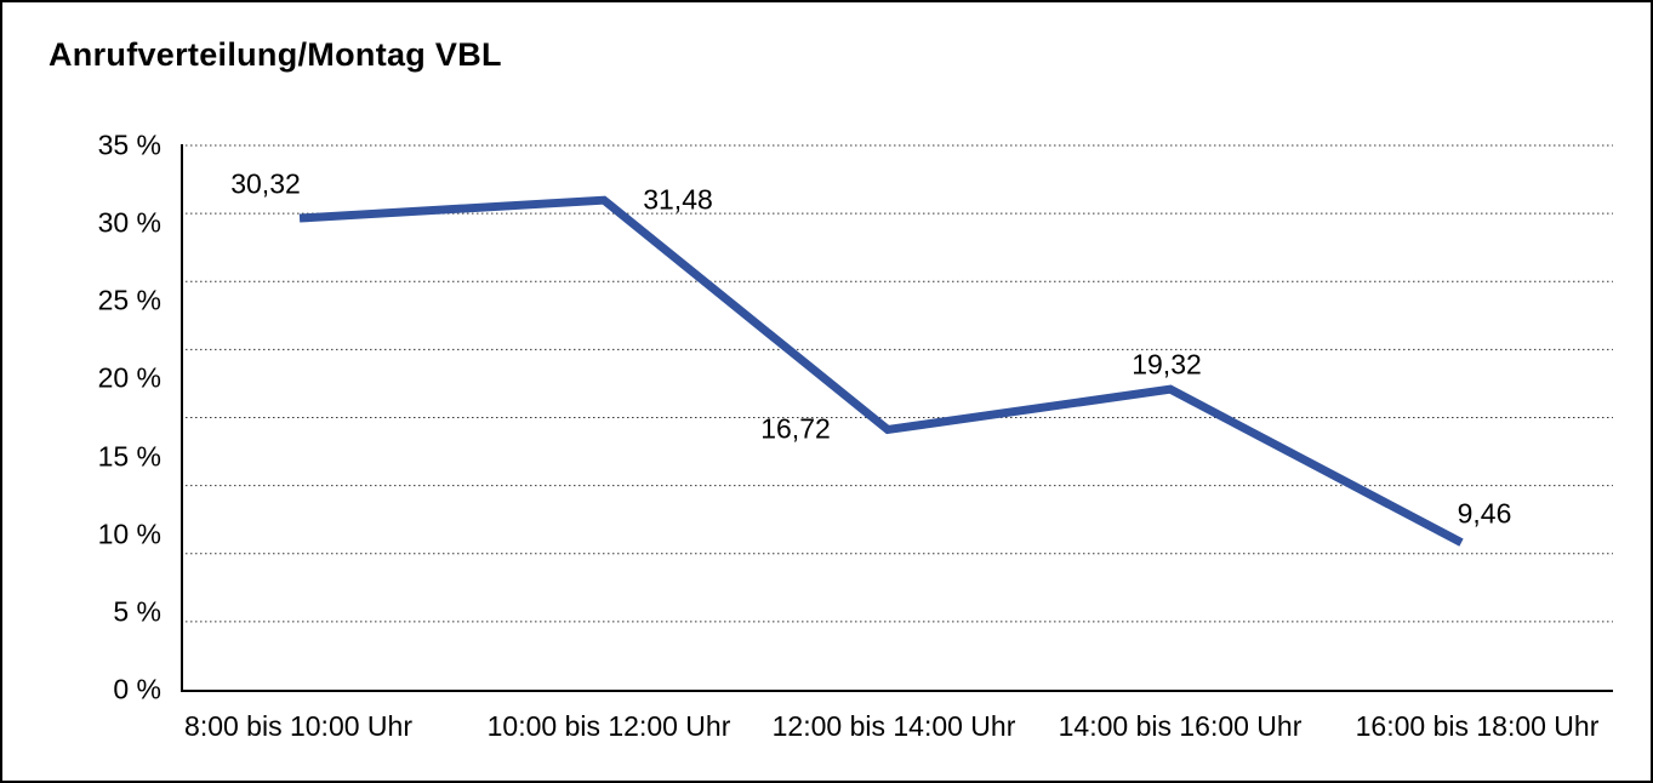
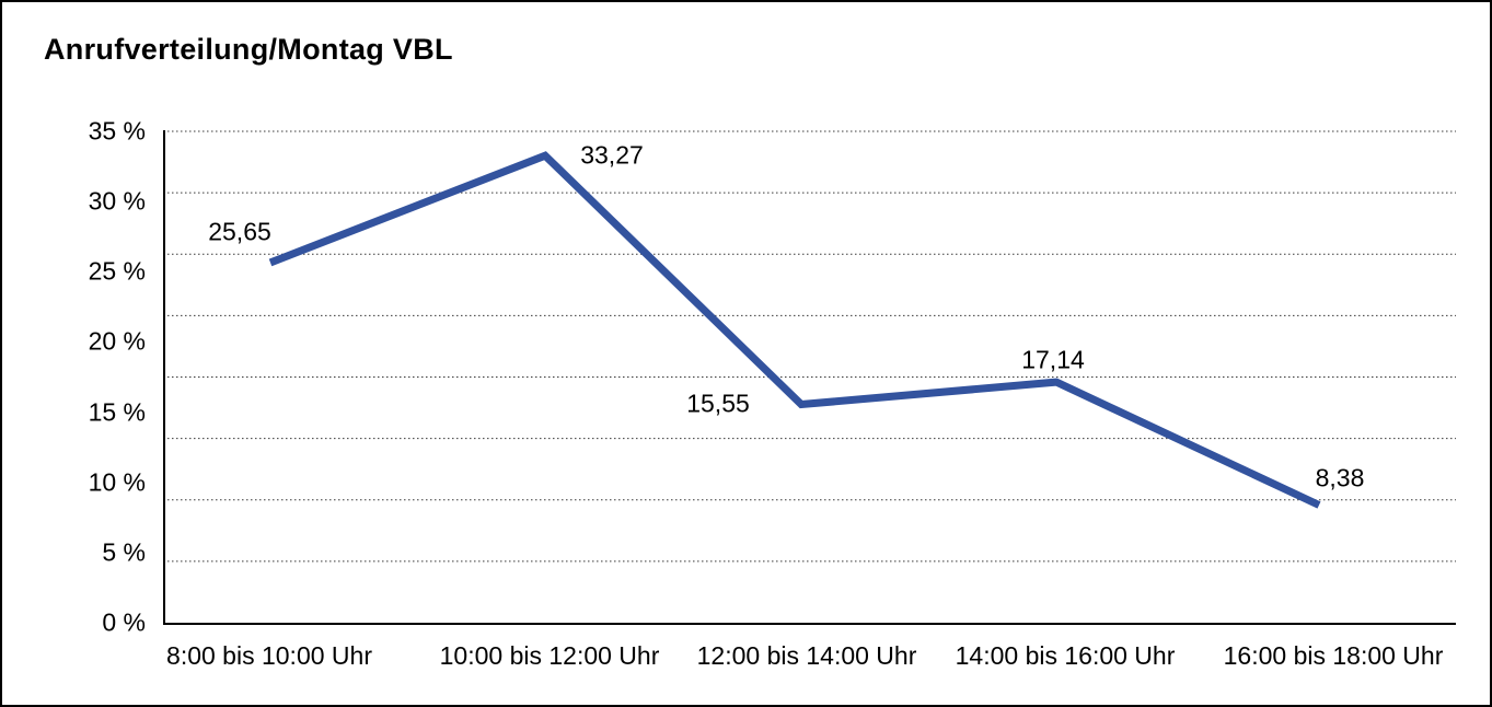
8:00 bis 10:00 Uhr: 30,32 -> 25,65
10:00 bis 12:00 Uhr: 31,48 -> 33,27
12:00 bis 14:00 Uhr: 16,72 -> 15,55
14:00 bis 16:00 Uhr: 19,32 -> 17,14
16:00 bis 18:00 Uhr: 9,46 -> 8,38
